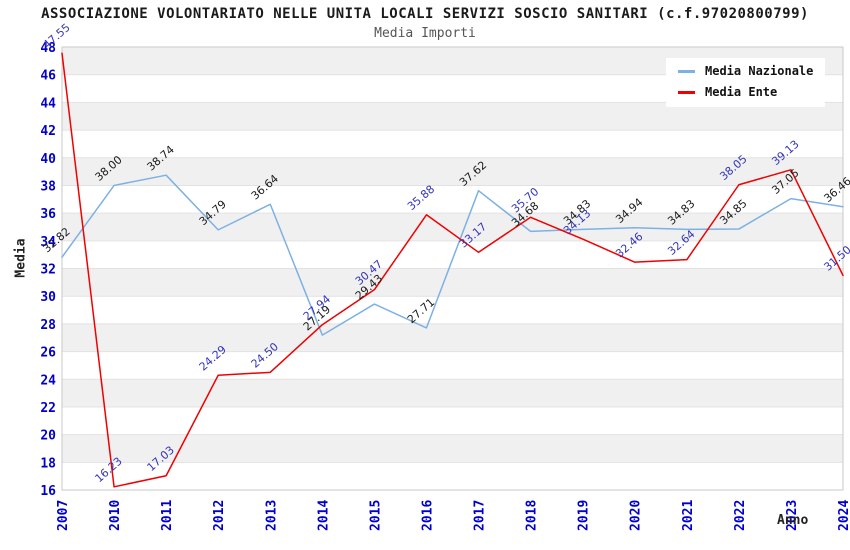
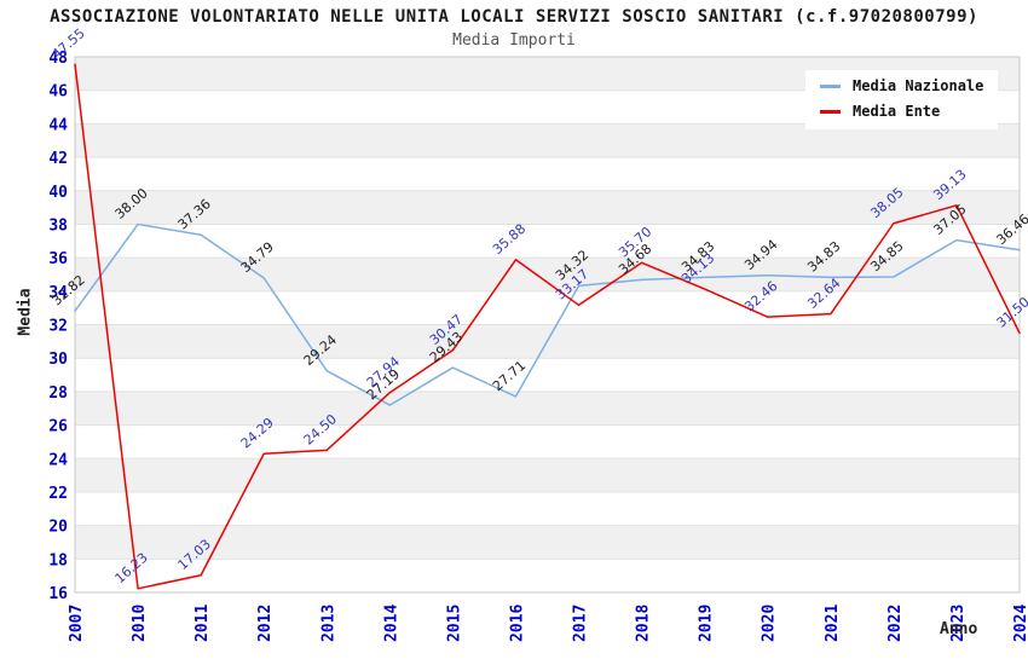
Media Nazionale/2011: 38.74 -> 37.36
Media Nazionale/2013: 36.64 -> 29.24
Media Nazionale/2017: 37.62 -> 34.32
